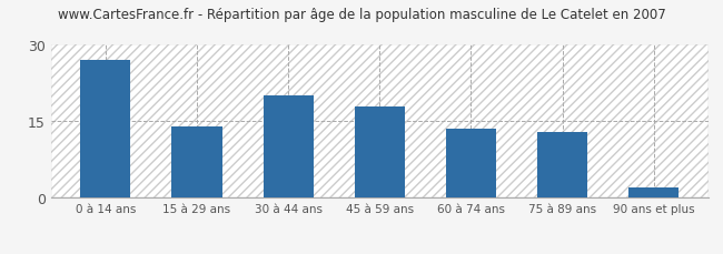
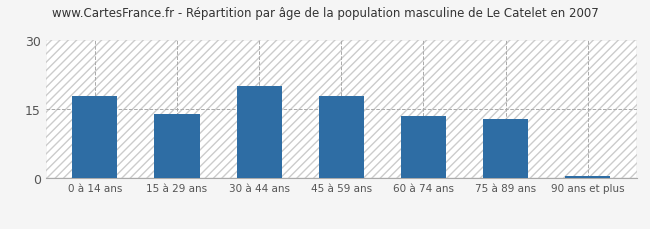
0 à 14 ans: 27.0 -> 18.0
90 ans et plus: 2.0 -> 0.5
